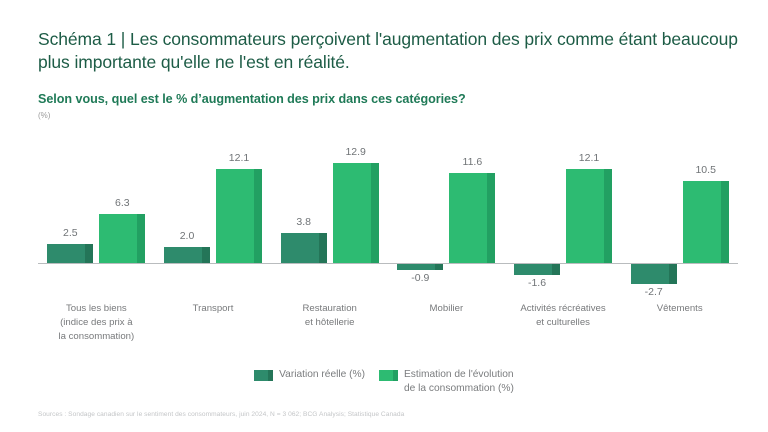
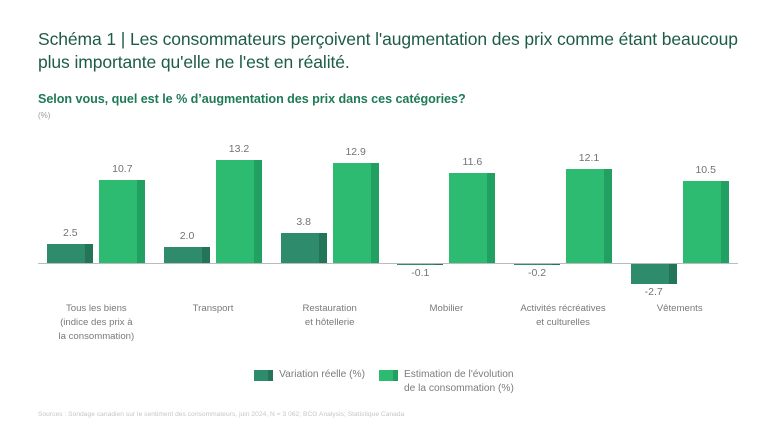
Estimation de l'évolution de la consommation (%)/Tous les biens (indice des prix à la consommation): 6.3 -> 10.7
Estimation de l'évolution de la consommation (%)/Transport: 12.1 -> 13.2
Variation réelle (%)/Mobilier: -0.9 -> -0.1
Variation réelle (%)/Activités récréatives et culturelles: -1.6 -> -0.2
